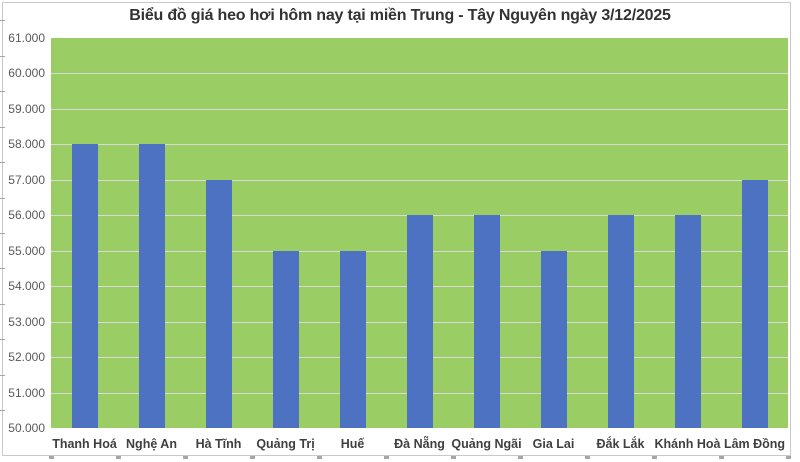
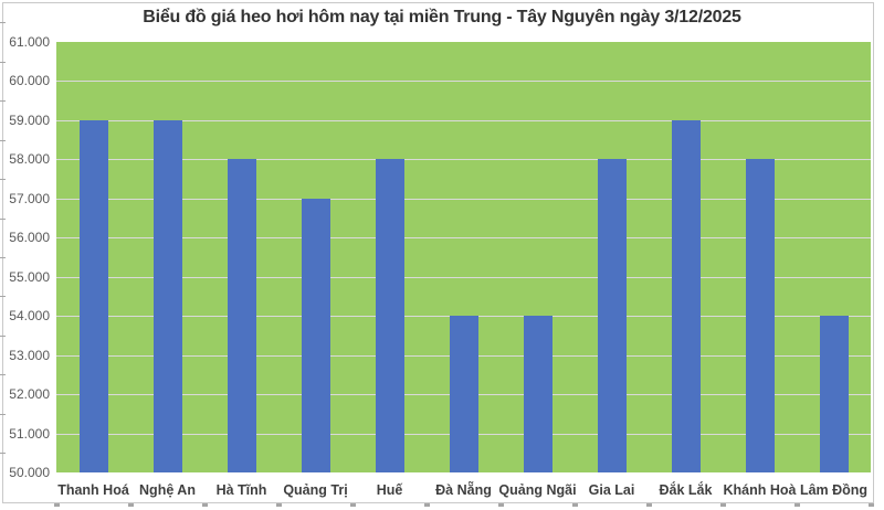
Thanh Hoá: 58000 -> 59000
Nghệ An: 58000 -> 59000
Hà Tĩnh: 57000 -> 58000
Quảng Trị: 55000 -> 57000
Huế: 55000 -> 58000
Đà Nẵng: 56000 -> 54000
Quảng Ngãi: 56000 -> 54000
Gia Lai: 55000 -> 58000
Đắk Lắk: 56000 -> 59000
Khánh Hoà: 56000 -> 58000
Lâm Đồng: 57000 -> 54000
